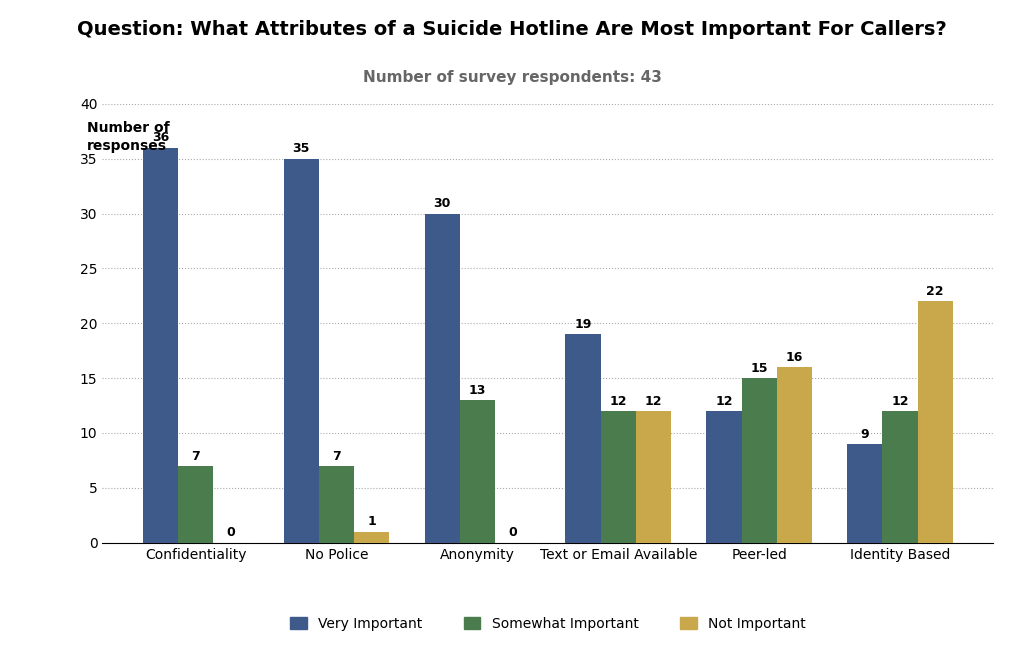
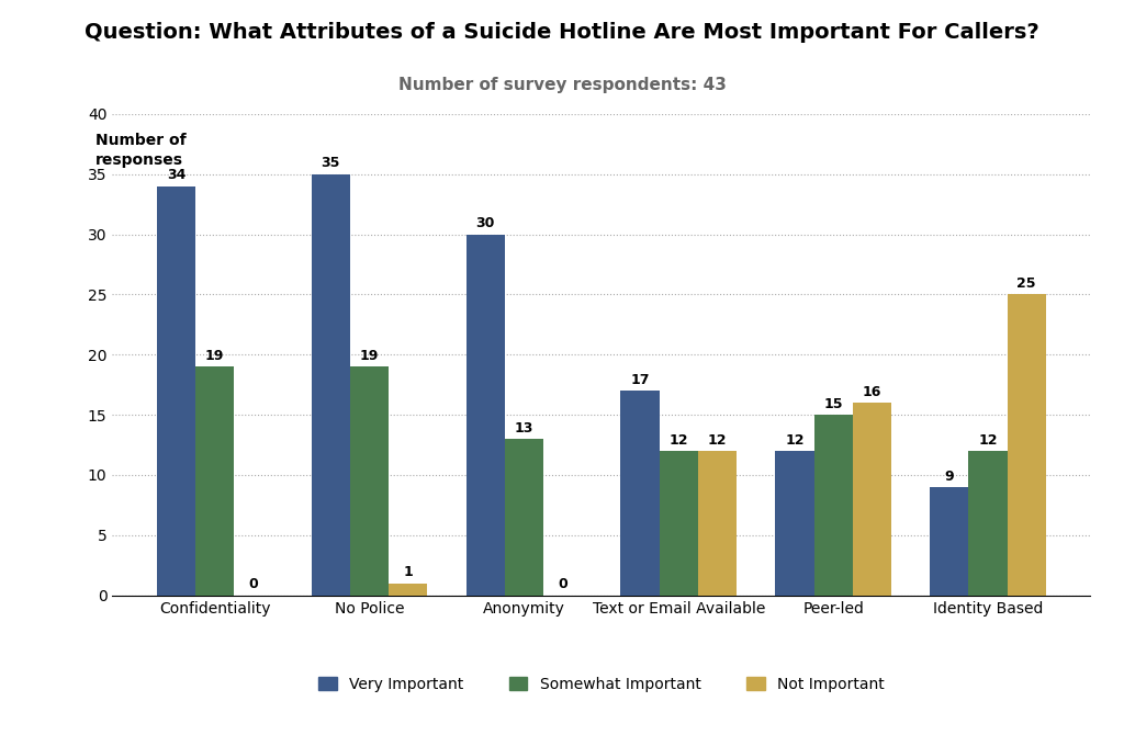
Very Important/Confidentiality: 36 -> 34
Somewhat Important/Confidentiality: 7 -> 19
Somewhat Important/No Police: 7 -> 19
Very Important/Text or Email Available: 19 -> 17
Not Important/Identity Based: 22 -> 25
